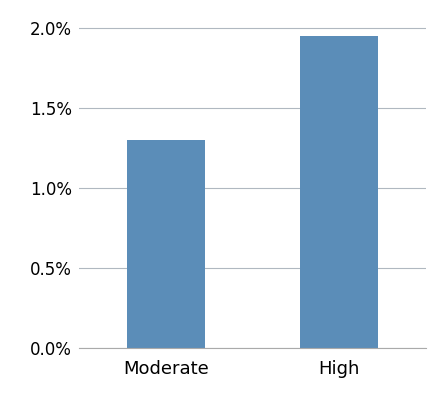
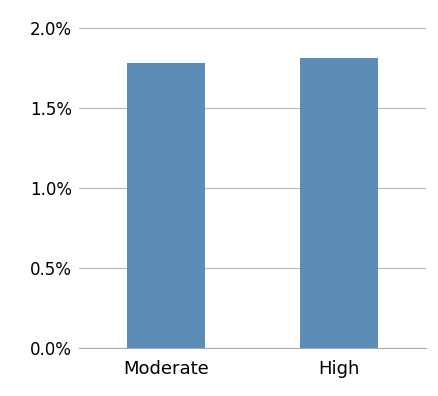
Moderate: 1.30% -> 1.78%
High: 1.95% -> 1.81%
